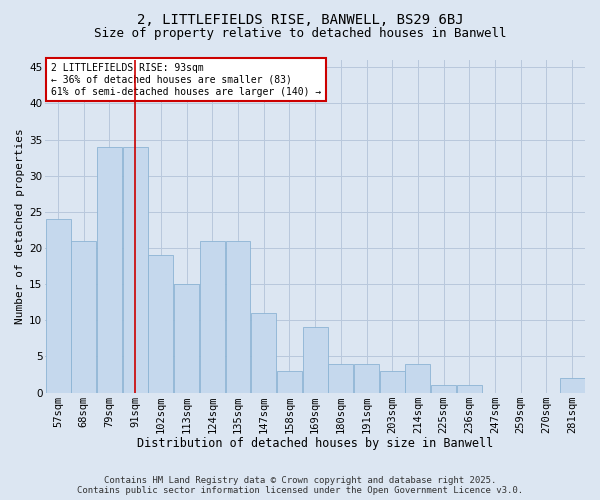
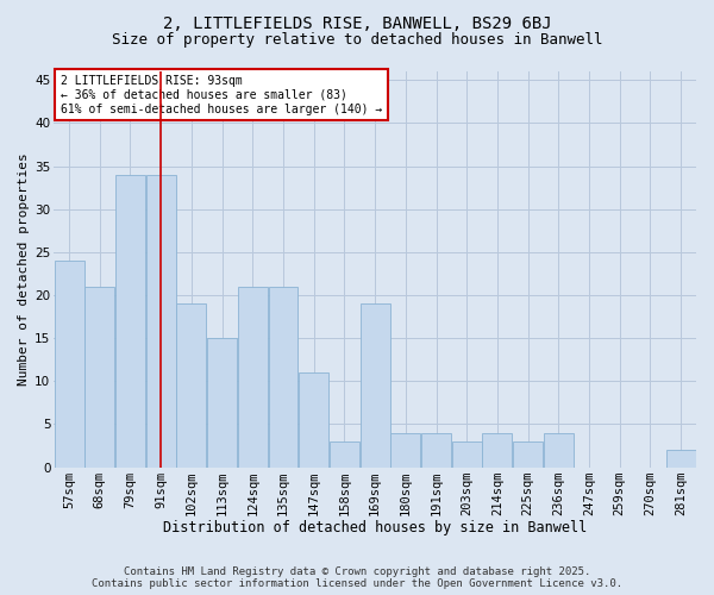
169sqm: 9 -> 19
225sqm: 1 -> 3
236sqm: 1 -> 4
